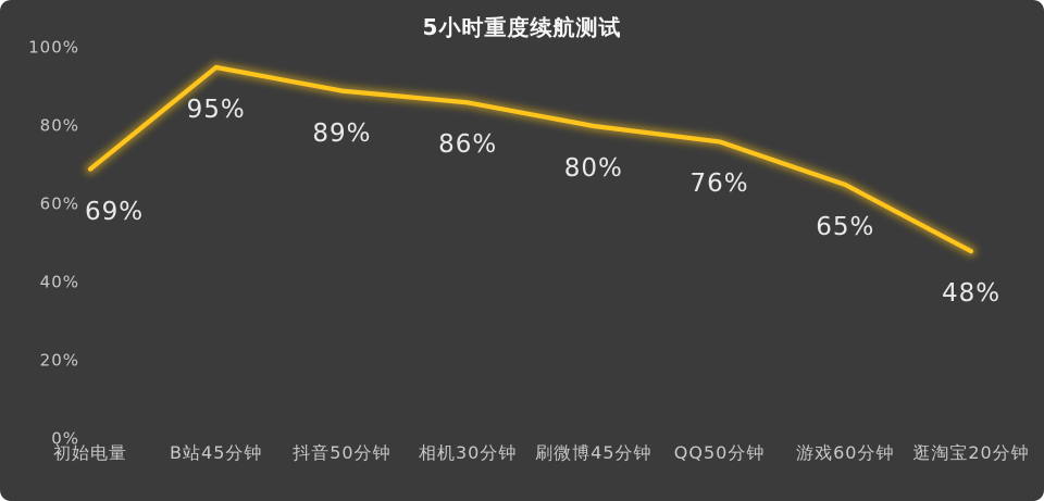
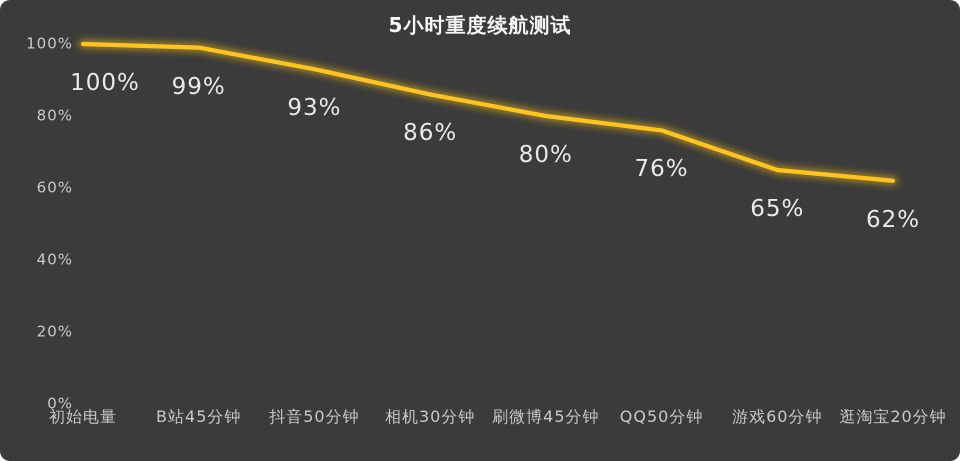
初始电量: 69% -> 100%
B站45分钟: 95% -> 99%
抖音50分钟: 89% -> 93%
逛淘宝20分钟: 48% -> 62%
